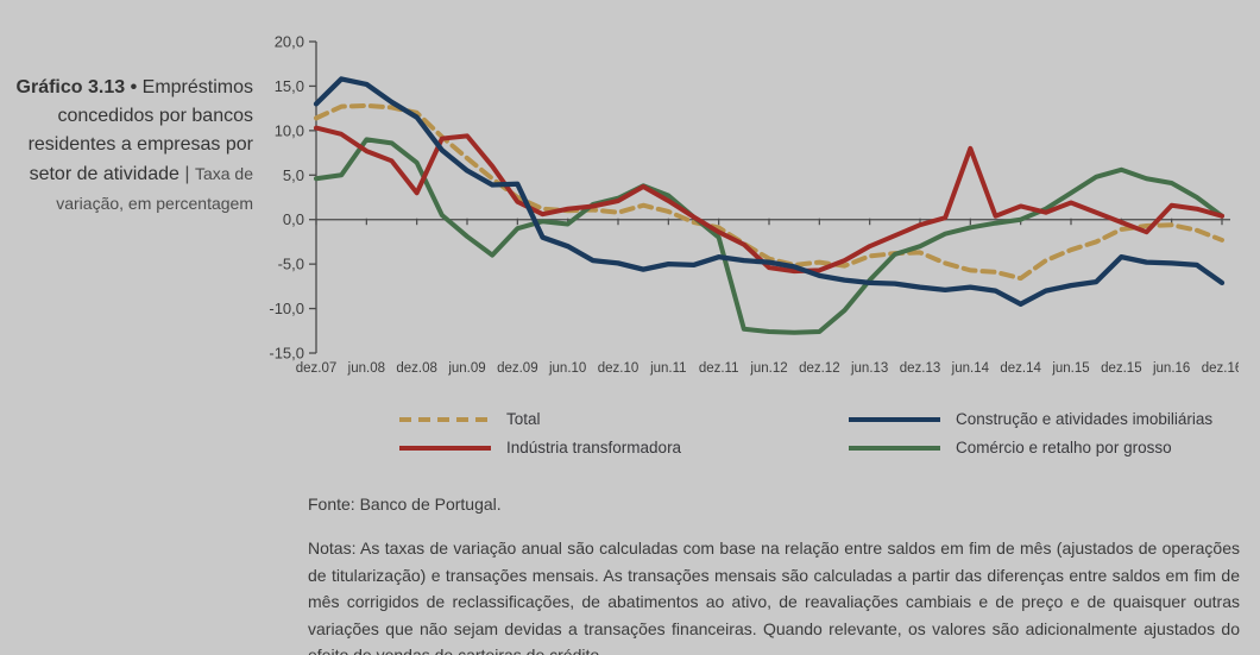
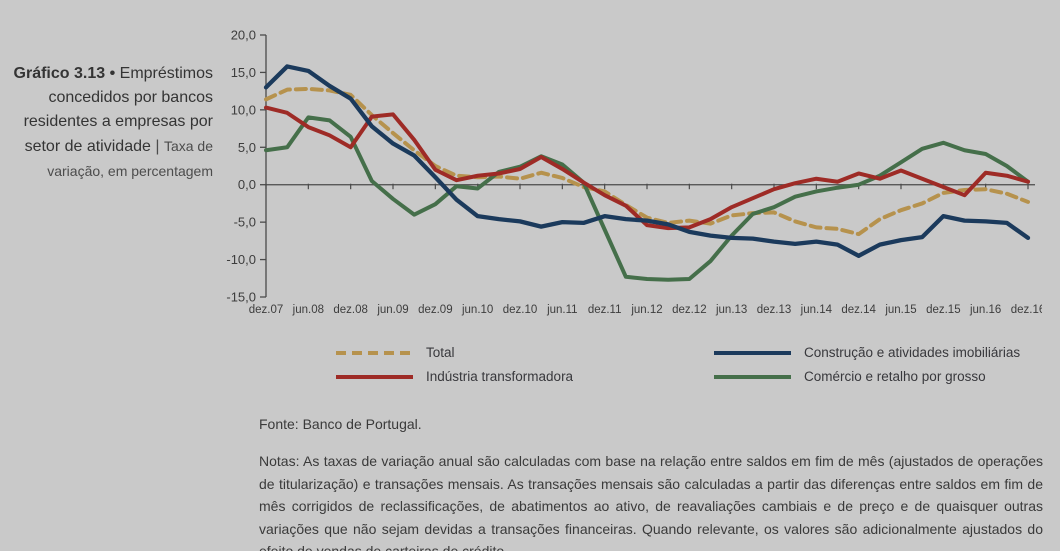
Indústria transformadora/dez.08: 3 -> 5
Construção e atividades imobiliárias/dez.09: 4 -> 1
Comércio e retalho por grosso/dez.09: -1 -> -3
Construção e atividades imobiliárias/jun.10: -3 -> -4
Comércio e retalho por grosso/dez.11: -2 -> -6
Indústria transformadora/jun.14: 8 -> 1
